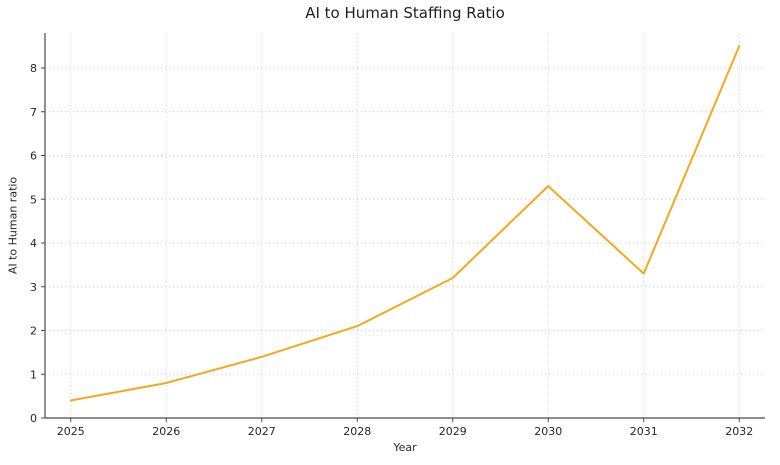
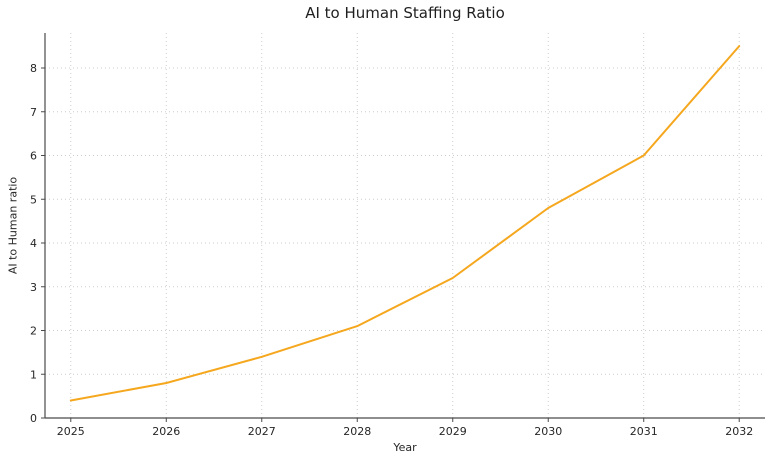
2030: 5.3 -> 4.8
2031: 3.3 -> 6.0
